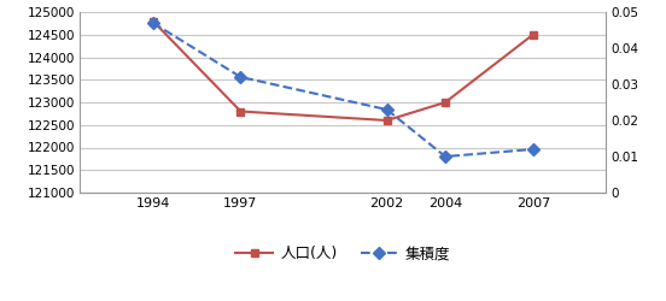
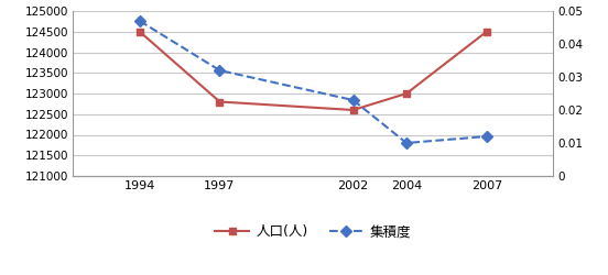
人口(人)/1994: 124800 -> 124500
